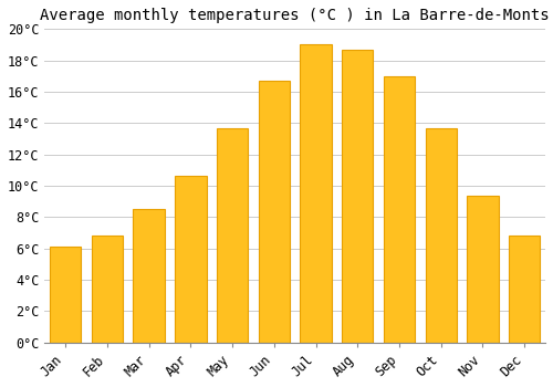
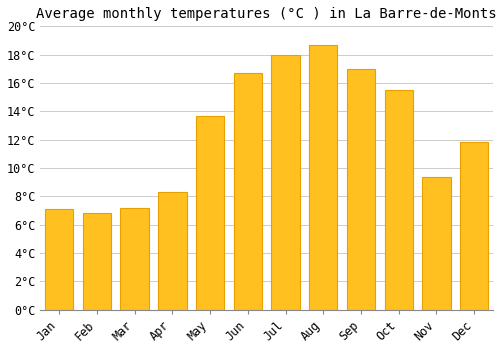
Jan: 6.1°C -> 7.1°C
Mar: 8.5°C -> 7.2°C
Apr: 10.6°C -> 8.3°C
Jul: 19.0°C -> 18.0°C
Oct: 13.7°C -> 15.5°C
Dec: 6.8°C -> 11.8°C
